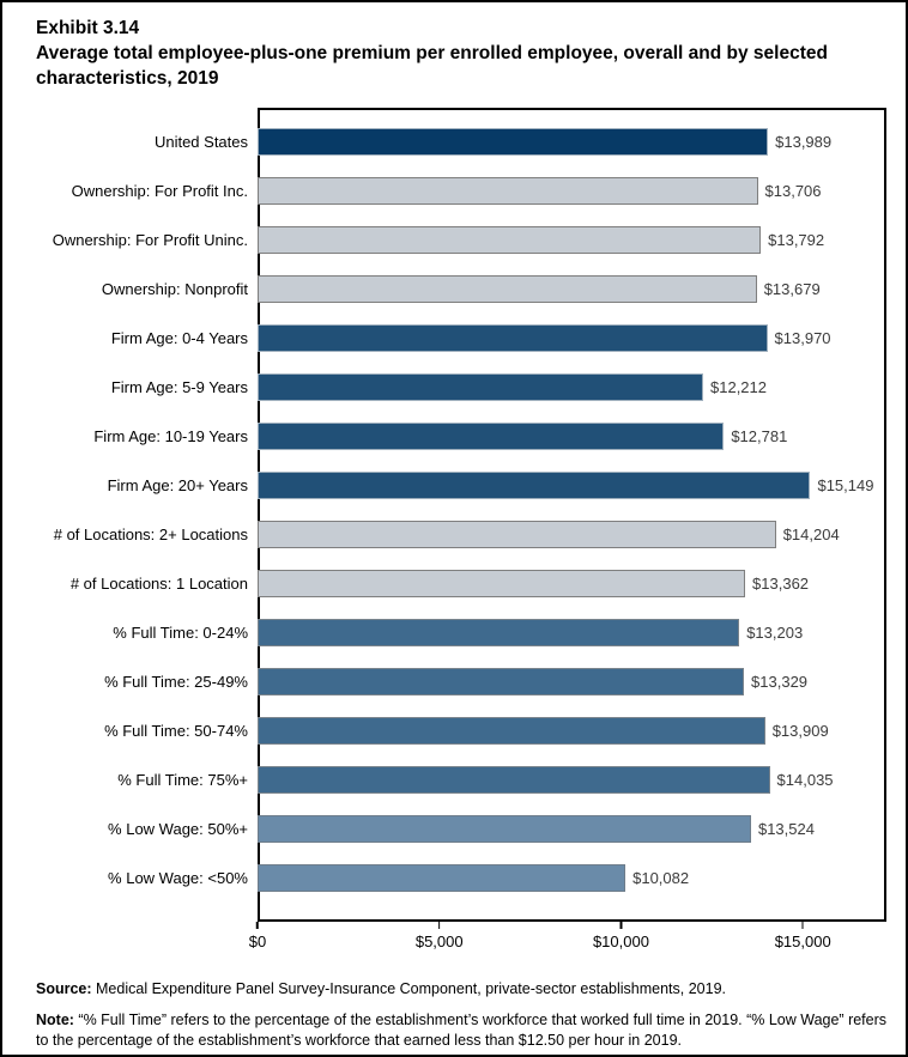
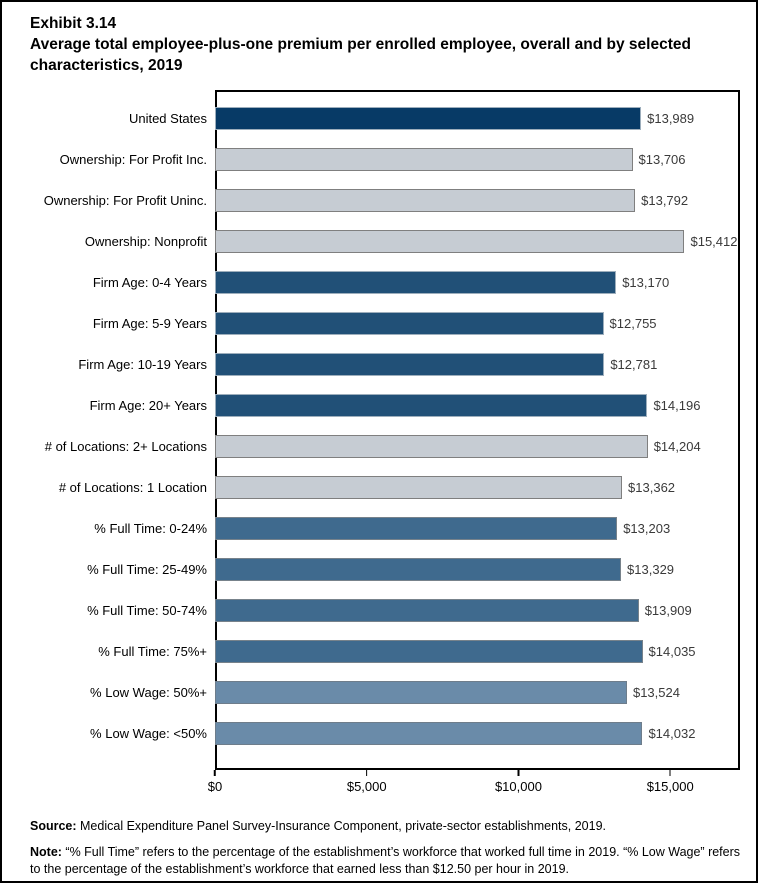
Ownership: Nonprofit: $13,679 -> $15,412
Firm Age: 0-4 Years: $13,970 -> $13,170
Firm Age: 5-9 Years: $12,212 -> $12,755
Firm Age: 20+ Years: $15,149 -> $14,196
% Low Wage: <50%: $10,082 -> $14,032
